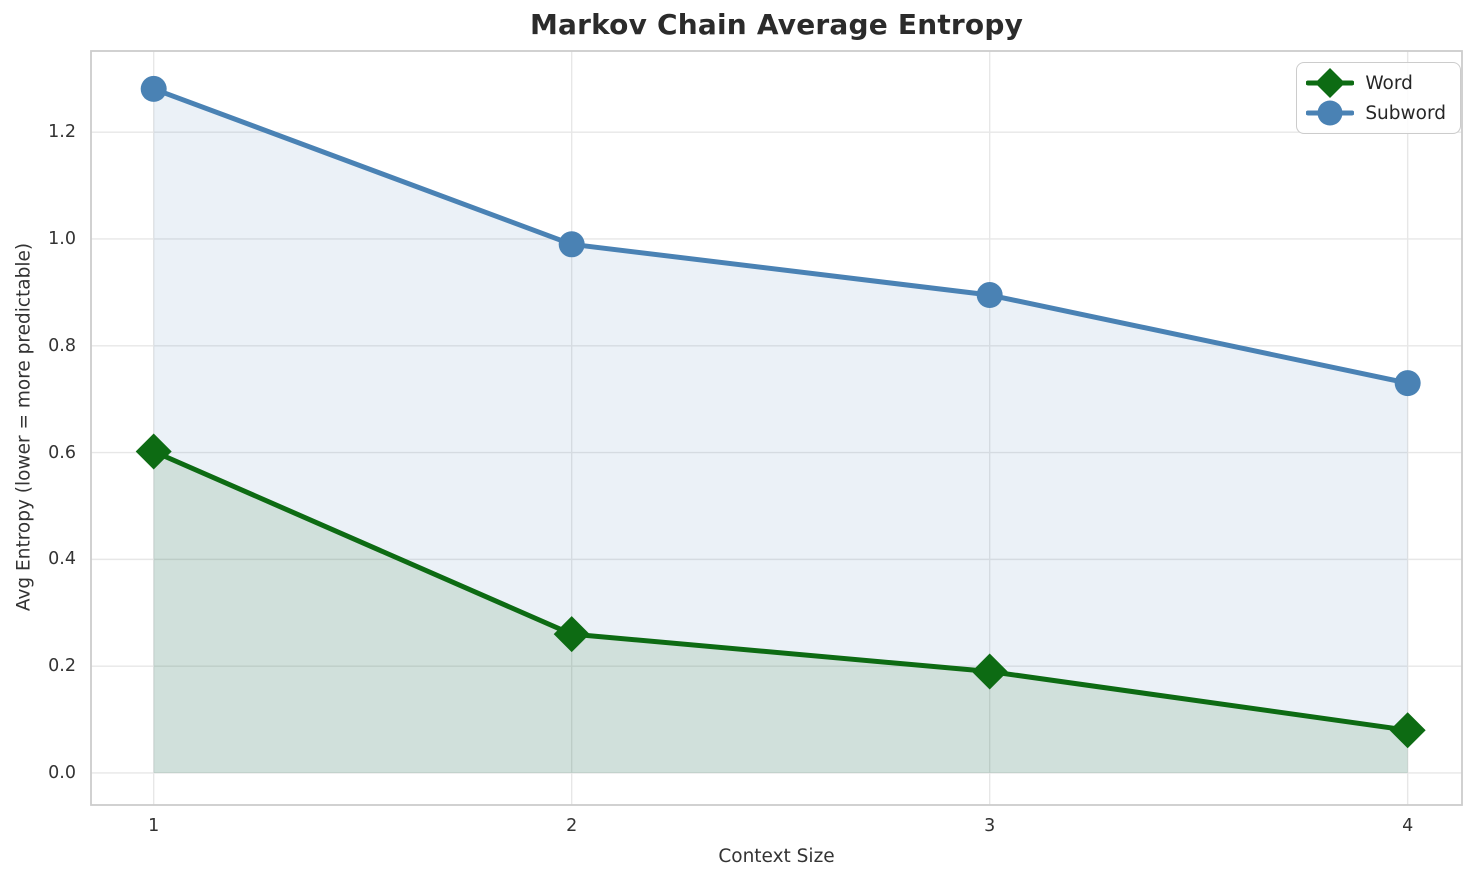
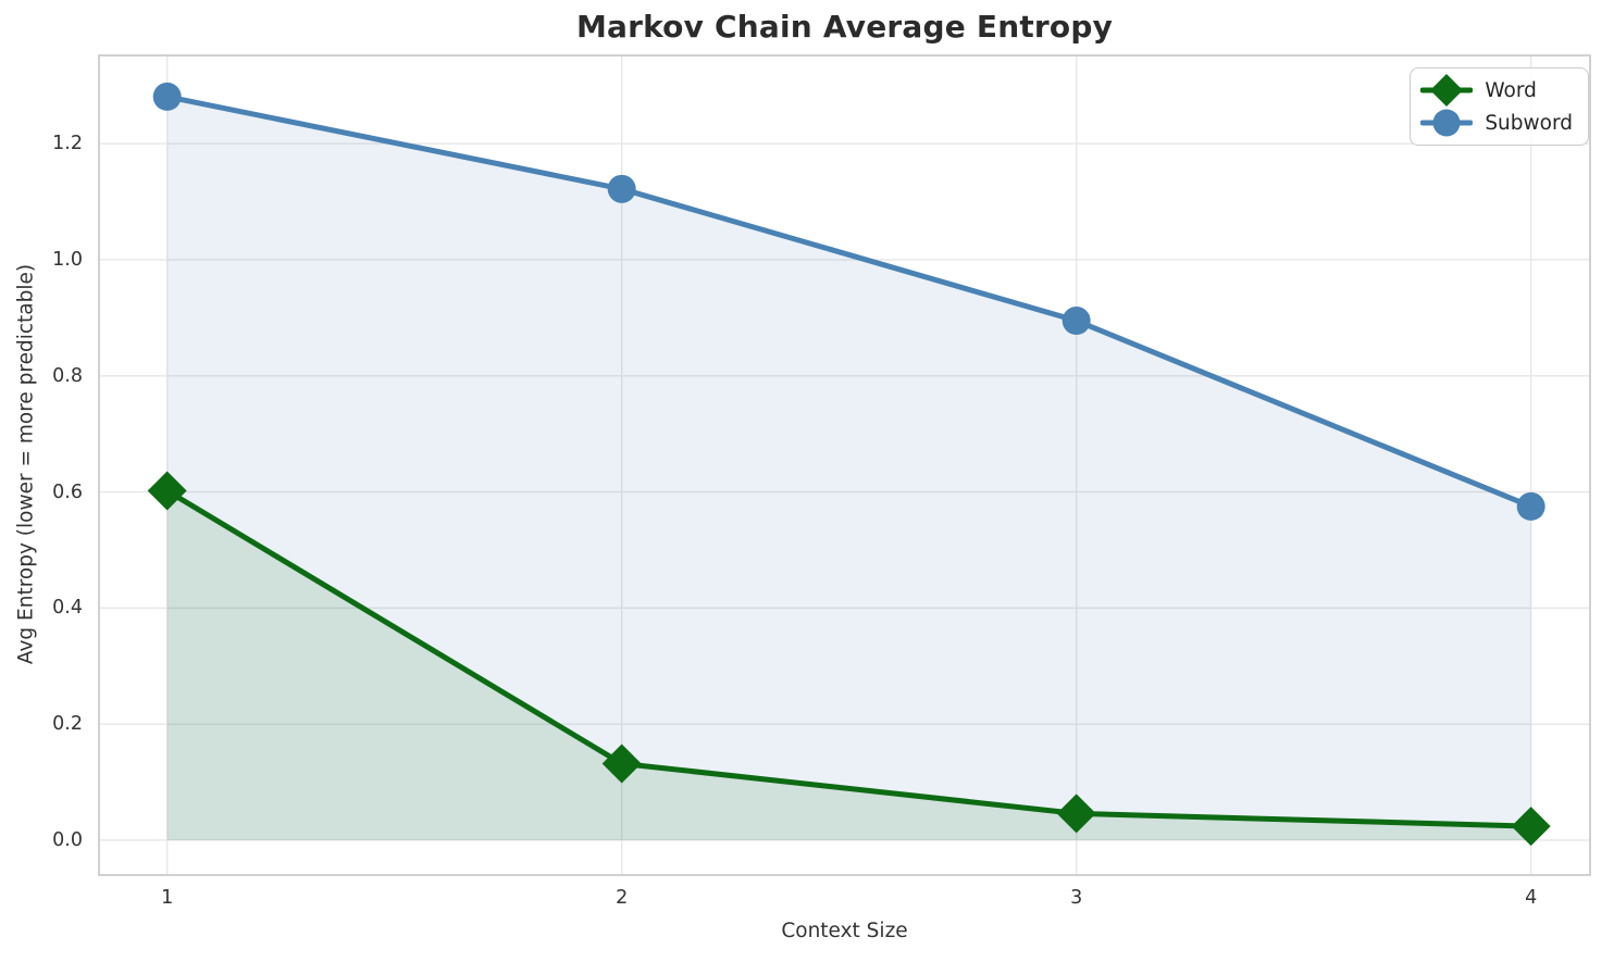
Word/2: 0.26 -> 0.13
Subword/2: 0.99 -> 1.12
Word/3: 0.19 -> 0.05
Word/4: 0.08 -> 0.02
Subword/4: 0.73 -> 0.57
